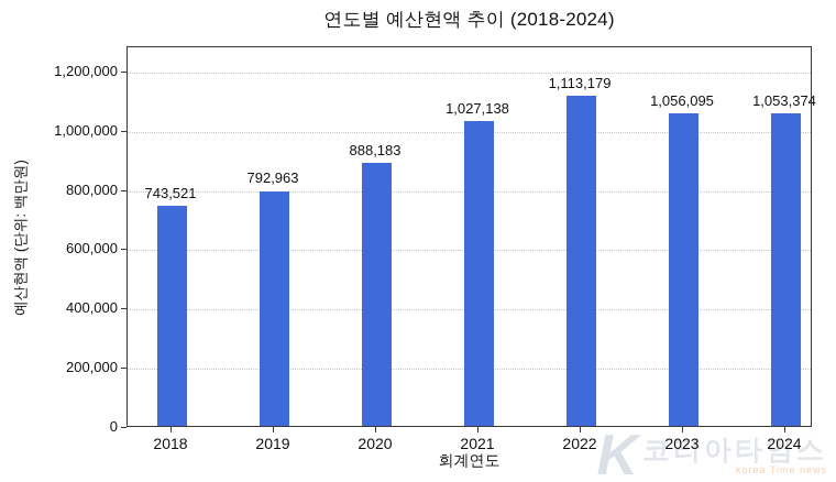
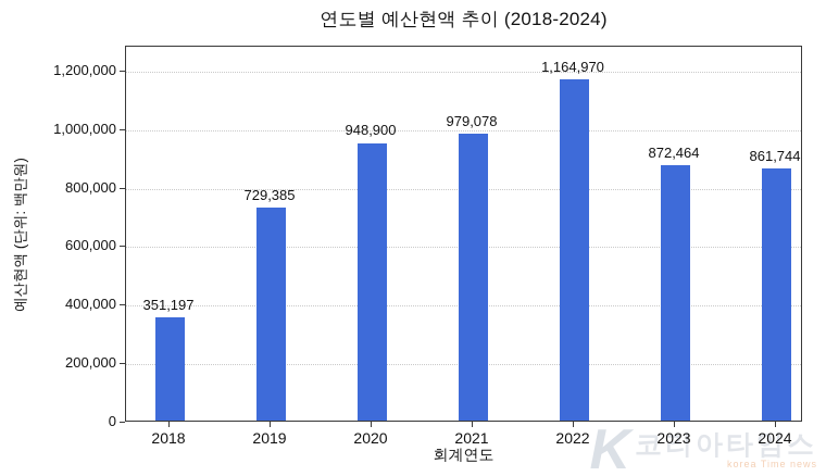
2018: 743,521 -> 351,197
2019: 792,963 -> 729,385
2020: 888,183 -> 948,900
2021: 1,027,138 -> 979,078
2022: 1,113,179 -> 1,164,970
2023: 1,056,095 -> 872,464
2024: 1,053,374 -> 861,744
